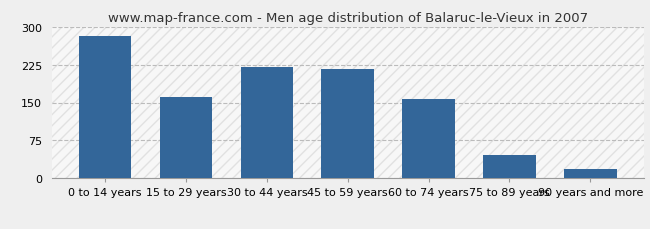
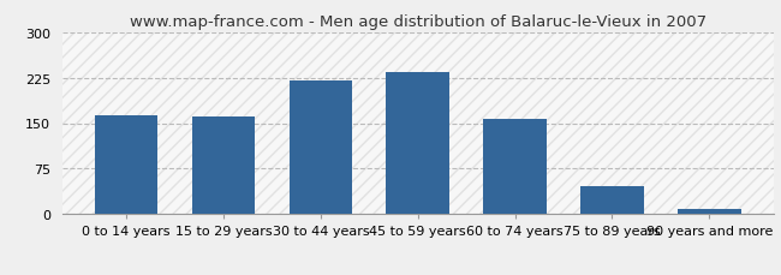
0 to 14 years: 282 -> 163
45 to 59 years: 216 -> 234
90 years and more: 18 -> 8
